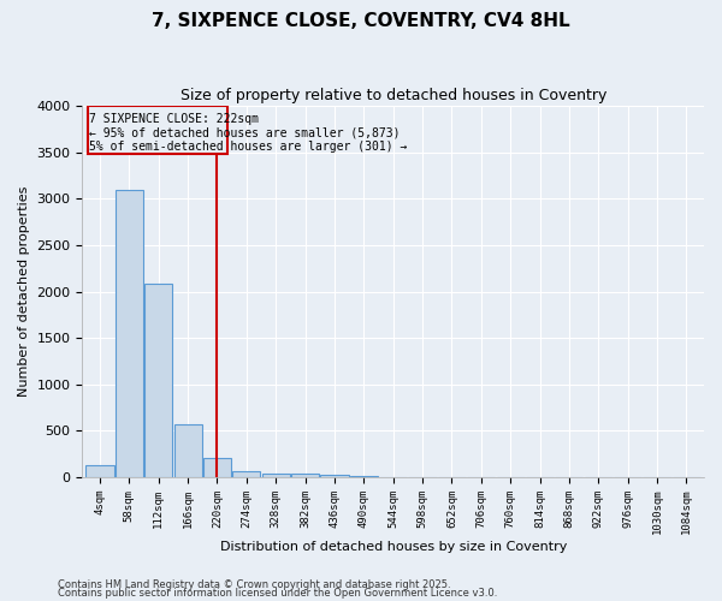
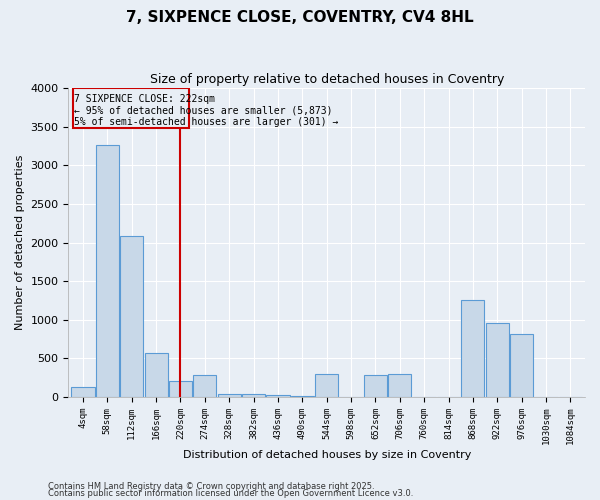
58sqm: 3090 -> 3260
274sqm: 70 -> 280
544sqm: 0 -> 300
652sqm: 0 -> 280
706sqm: 0 -> 300
868sqm: 0 -> 1260
922sqm: 0 -> 960
976sqm: 0 -> 820
